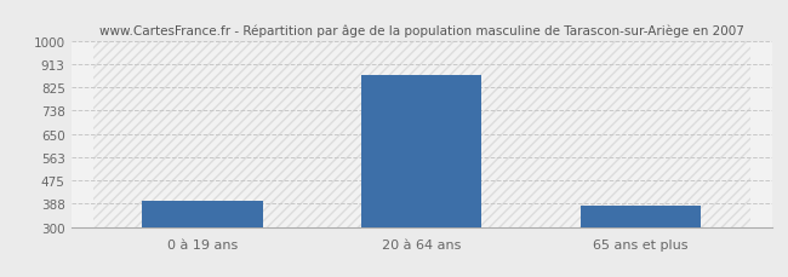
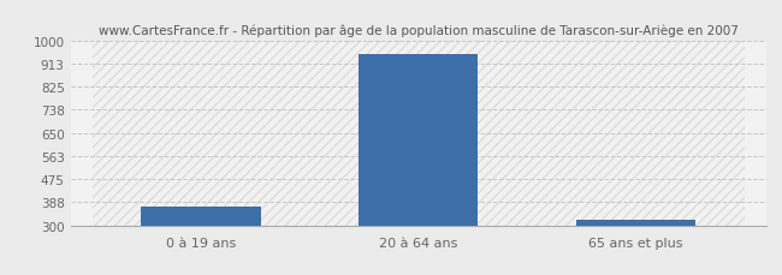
0 à 19 ans: 400 -> 370
20 à 64 ans: 870 -> 950
65 ans et plus: 380 -> 320
